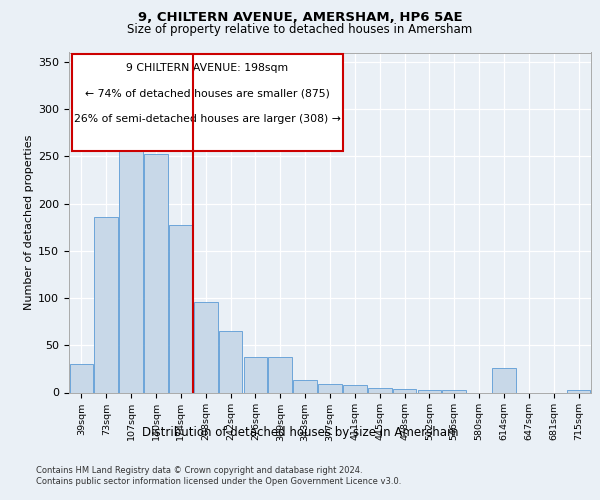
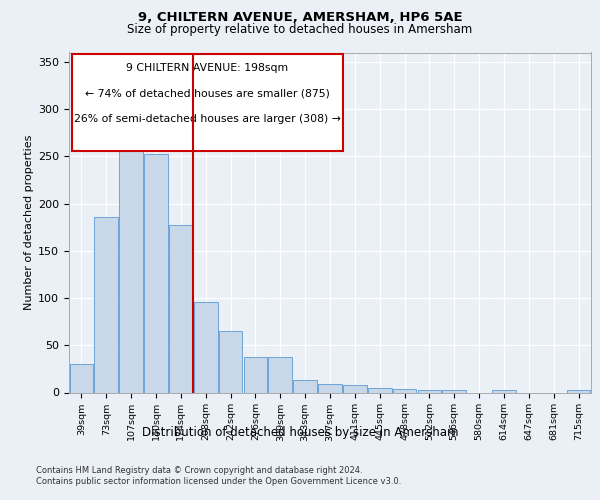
614sqm: 26 -> 3
